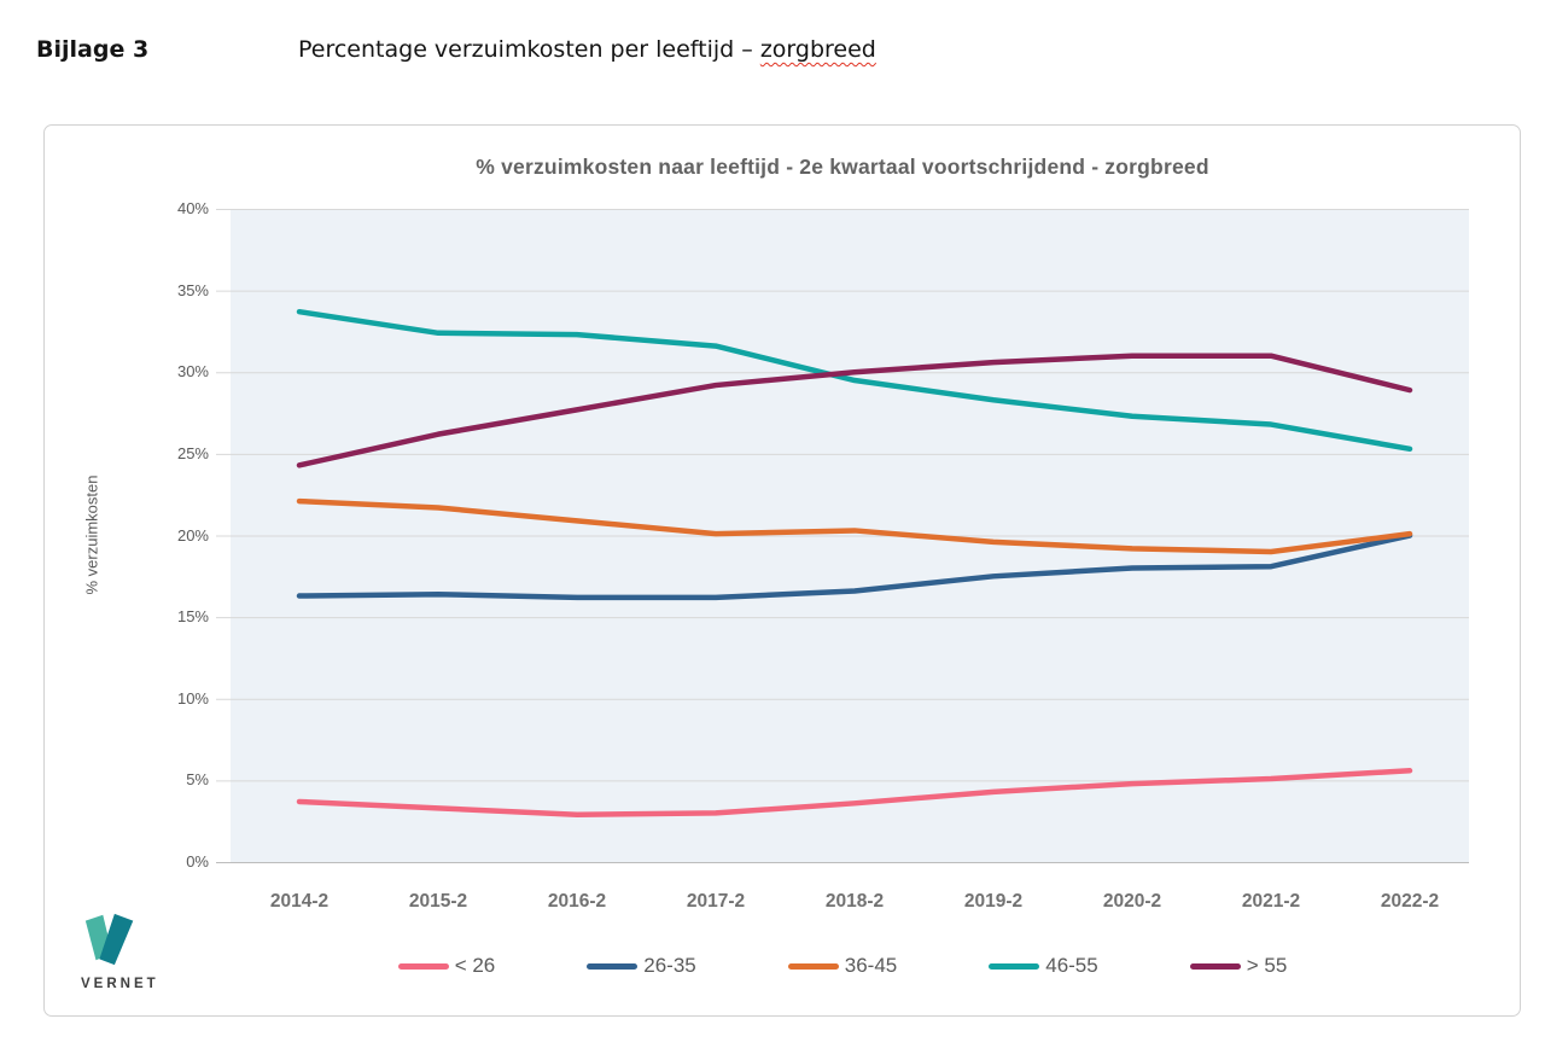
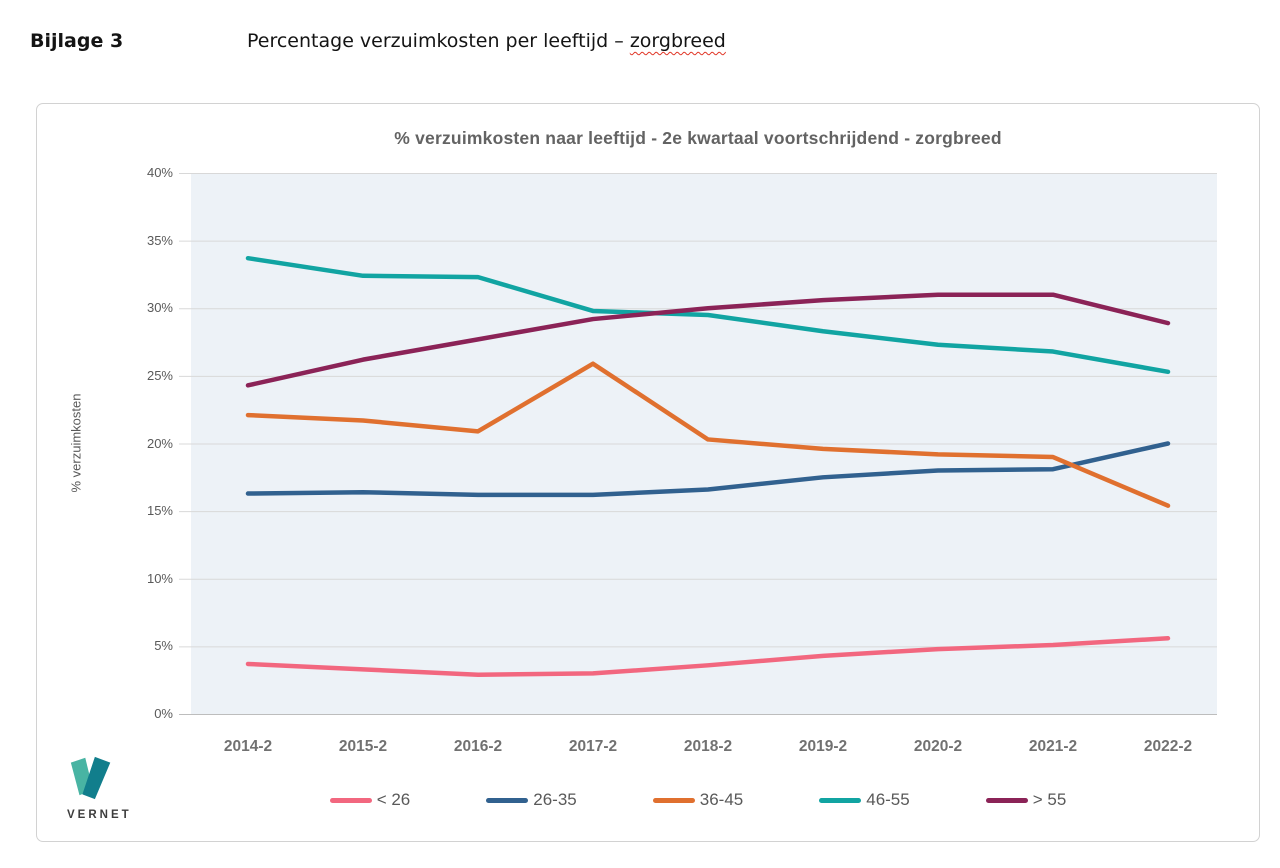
36-45/2017-2: 20.1% -> 25.9%
46-55/2017-2: 31.6% -> 29.8%
36-45/2022-2: 20.1% -> 15.4%
